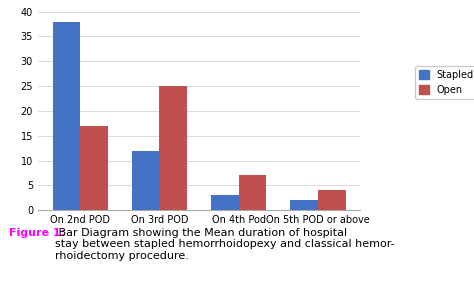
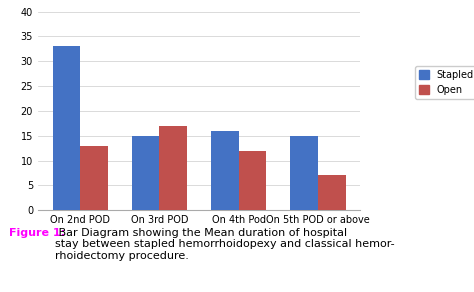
Stapled/On 2nd POD: 38 -> 33
Open/On 2nd POD: 17 -> 13
Stapled/On 3rd POD: 12 -> 15
Open/On 3rd POD: 25 -> 17
Stapled/On 4th Pod: 3 -> 16
Open/On 4th Pod: 7 -> 12
Stapled/On 5th POD or above: 2 -> 15
Open/On 5th POD or above: 4 -> 7
